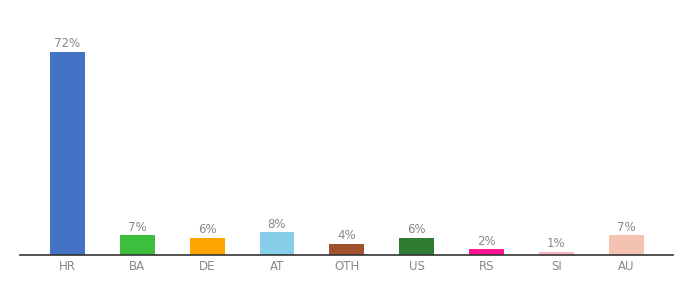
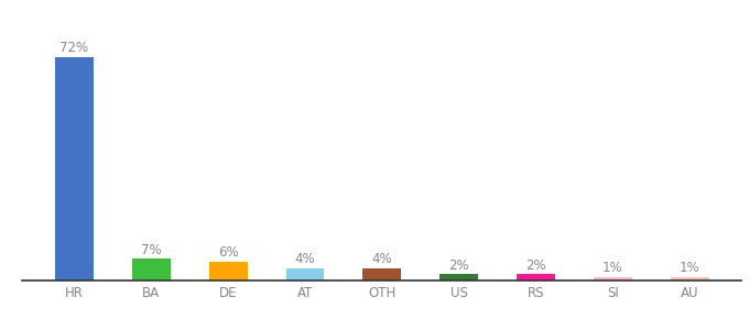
AT: 8% -> 4%
US: 6% -> 2%
AU: 7% -> 1%
